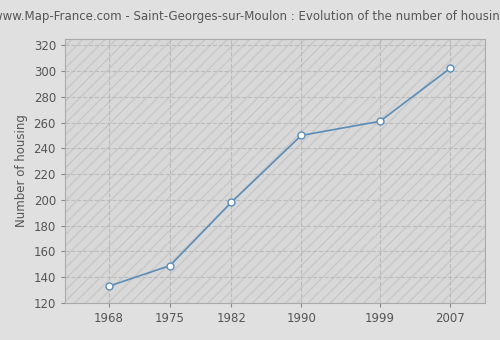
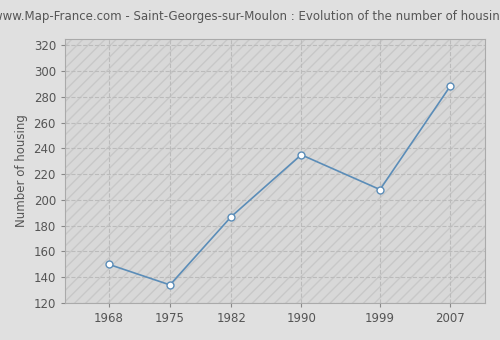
1968: 133 -> 150
1975: 149 -> 134
1982: 198 -> 187
1990: 250 -> 235
1999: 261 -> 208
2007: 302 -> 288
